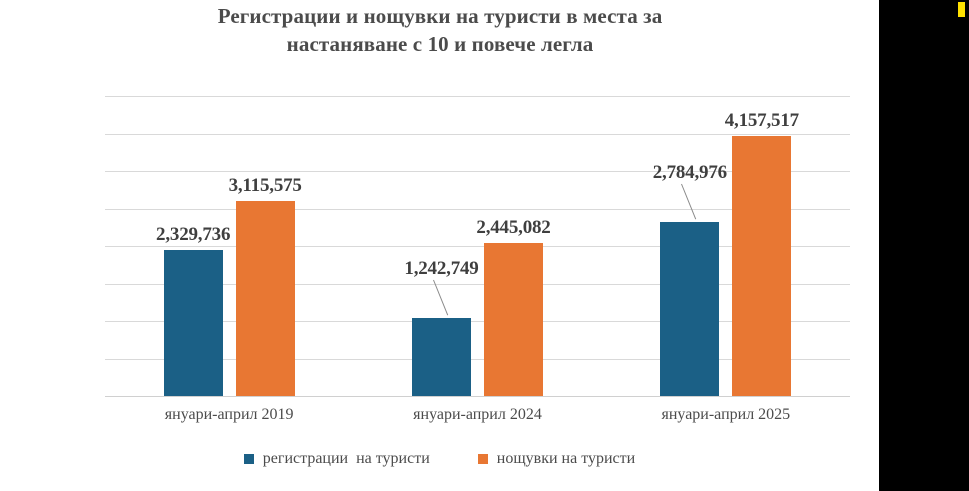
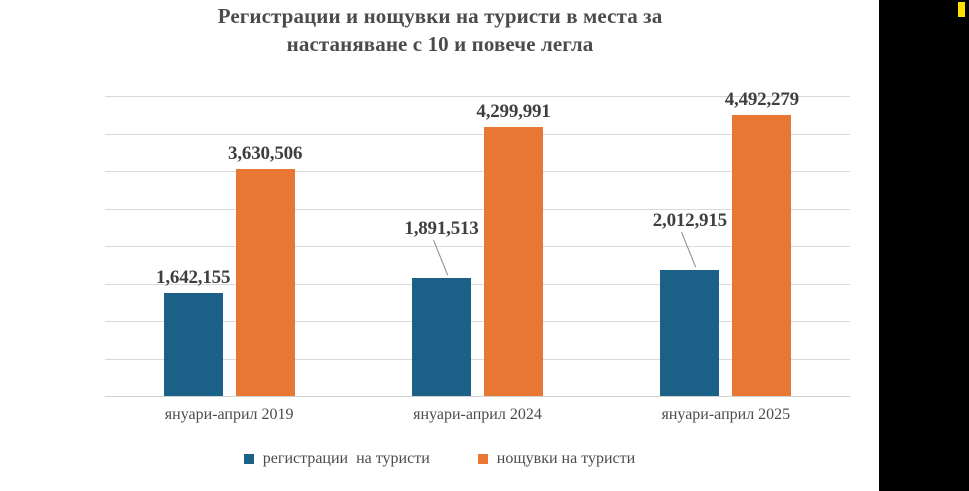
регистрации на туристи/януари-април 2019: 2,329,736 -> 1,642,155
нощувки на туристи/януари-април 2019: 3,115,575 -> 3,630,506
регистрации на туристи/януари-април 2024: 1,242,749 -> 1,891,513
нощувки на туристи/януари-април 2024: 2,445,082 -> 4,299,991
регистрации на туристи/януари-април 2025: 2,784,976 -> 2,012,915
нощувки на туристи/януари-април 2025: 4,157,517 -> 4,492,279
